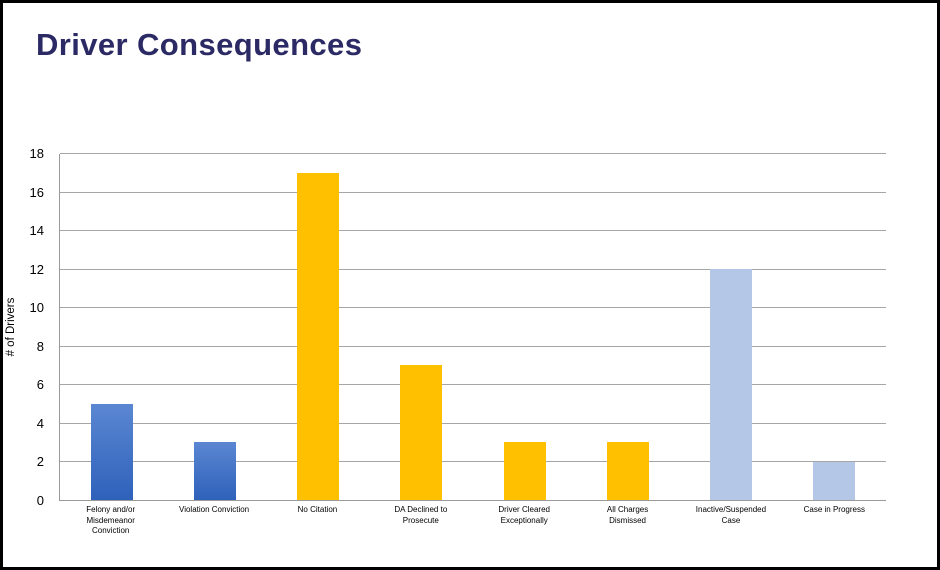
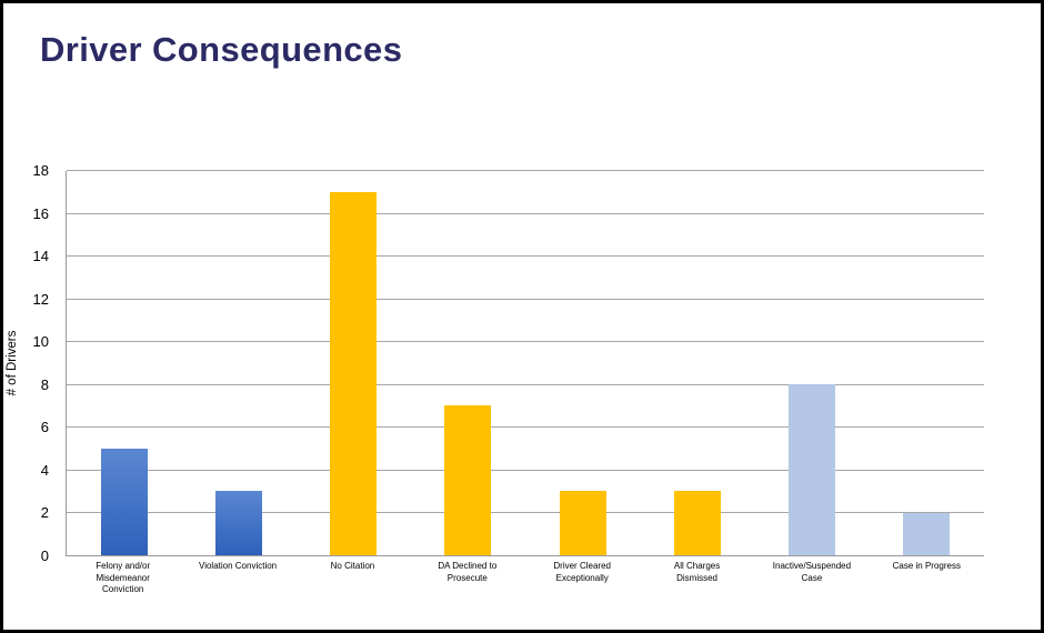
Inactive/Suspended Case: 12 -> 8
